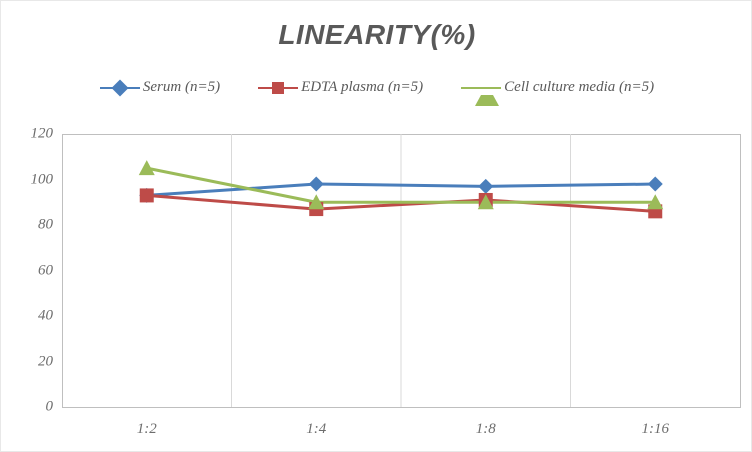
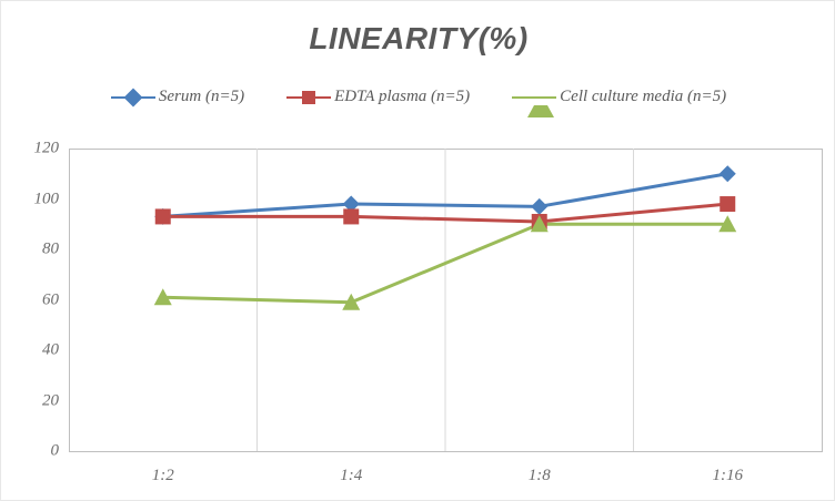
Cell culture media (n=5)/1:2: 105 -> 61
EDTA plasma (n=5)/1:4: 87 -> 93
Cell culture media (n=5)/1:4: 90 -> 59
Serum (n=5)/1:16: 98 -> 110
EDTA plasma (n=5)/1:16: 86 -> 98
